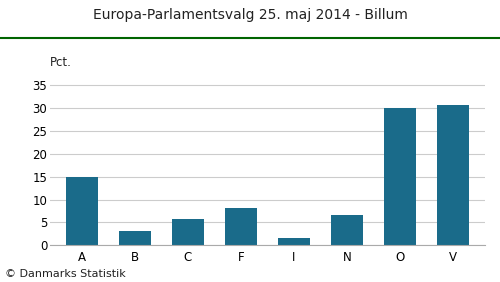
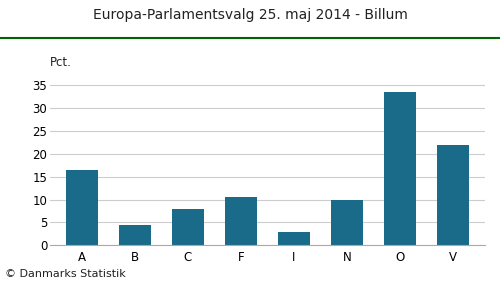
A: 15.0 -> 16.5
B: 3.1 -> 4.5
C: 5.7 -> 8.0
F: 8.2 -> 10.5
I: 1.6 -> 3.0
N: 6.7 -> 10.0
O: 30.1 -> 33.5
V: 30.6 -> 22.0
